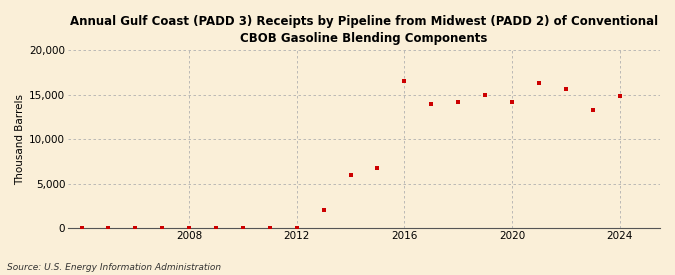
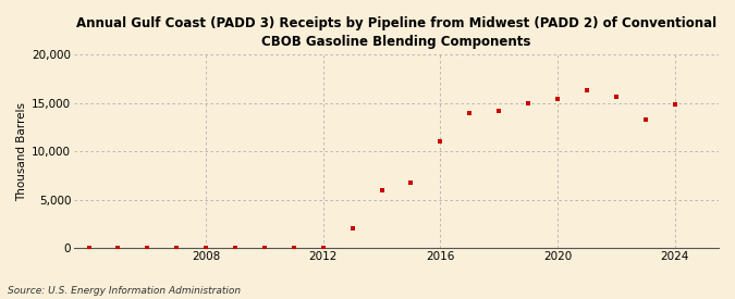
2016: 16,600 -> 11,000
2020: 14,200 -> 15,400
